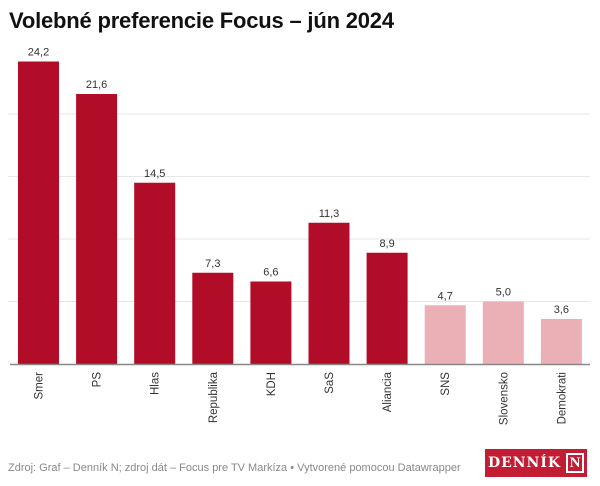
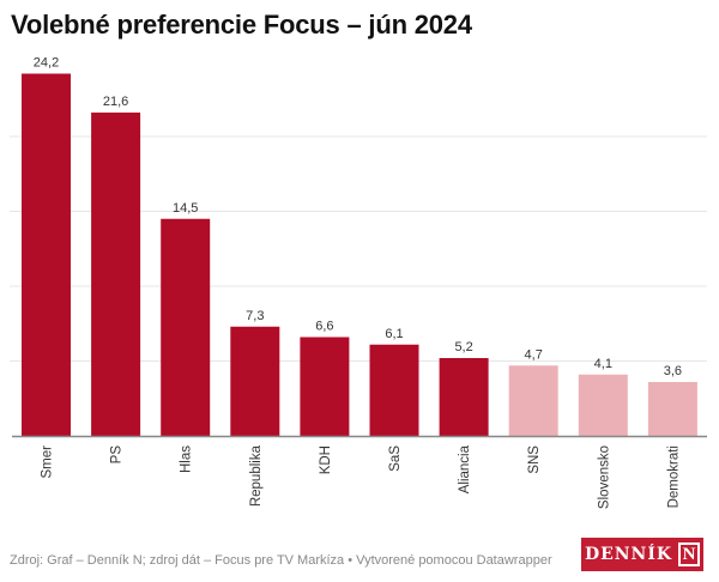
SaS: 11,3 -> 6,1
Aliancia: 8,9 -> 5,2
Slovensko: 5,0 -> 4,1
